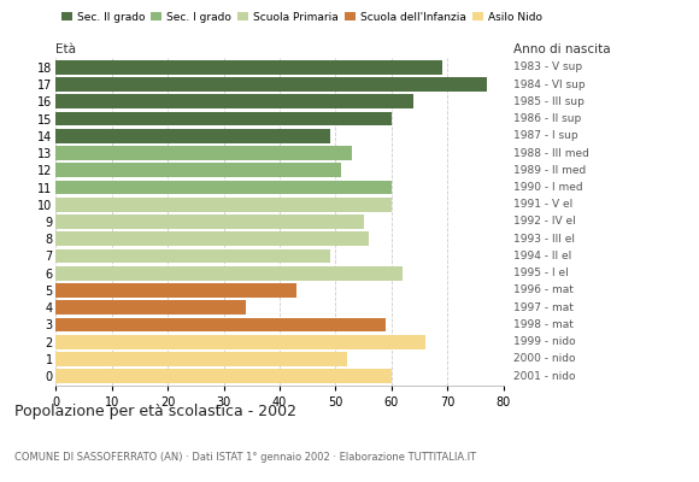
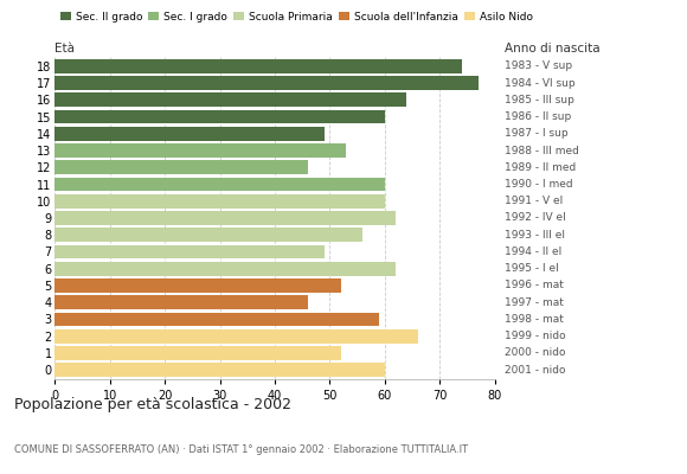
18: 69 -> 74
12: 51 -> 46
9: 55 -> 62
5: 43 -> 52
4: 34 -> 46
